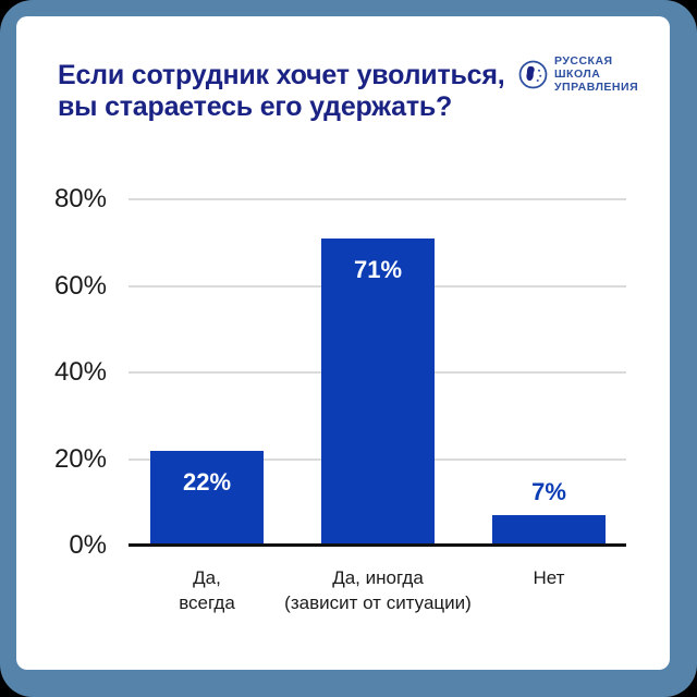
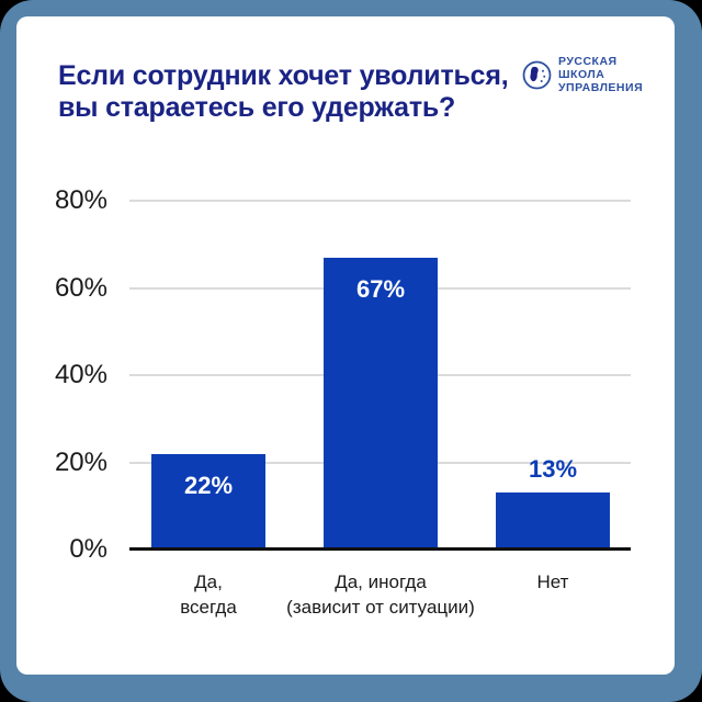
Да, иногда (зависит от ситуации): 71% -> 67%
Нет: 7% -> 13%
